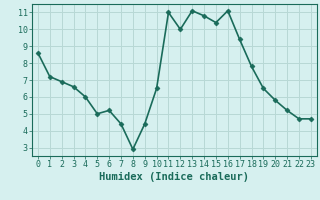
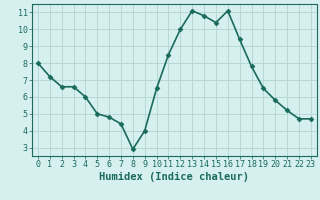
0: 8.6 -> 8.0
2: 6.9 -> 6.6
6: 5.2 -> 4.8
9: 4.4 -> 4.0
11: 11.0 -> 8.5
